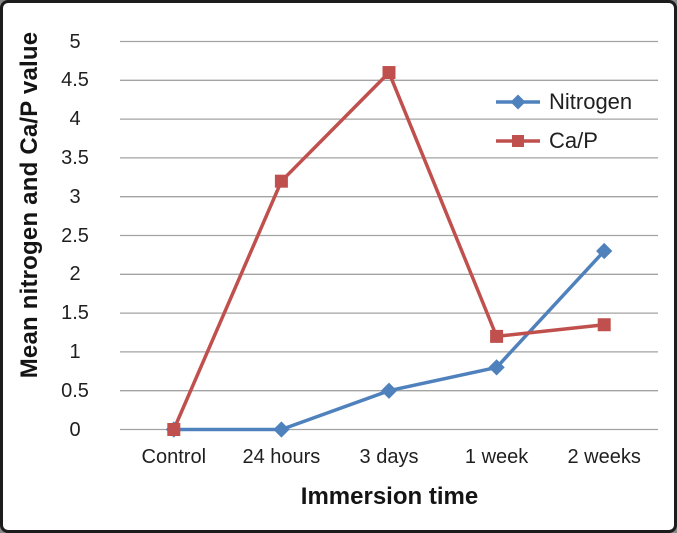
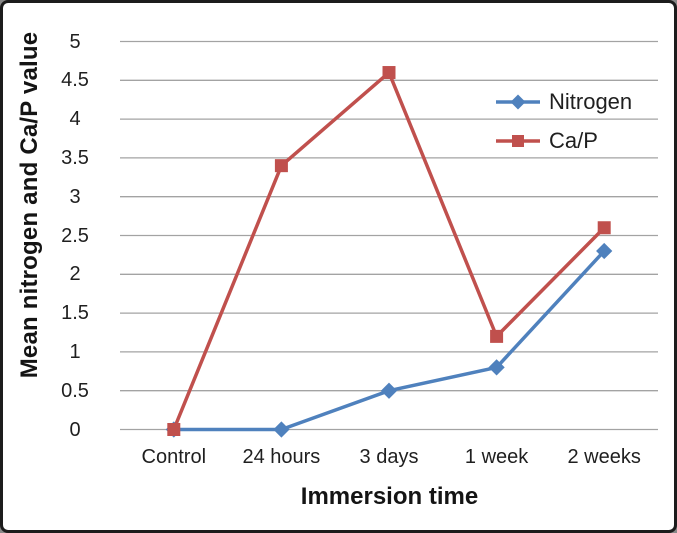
Ca/P/24 hours: 3.2 -> 3.4
Ca/P/2 weeks: 1.4 -> 2.6
